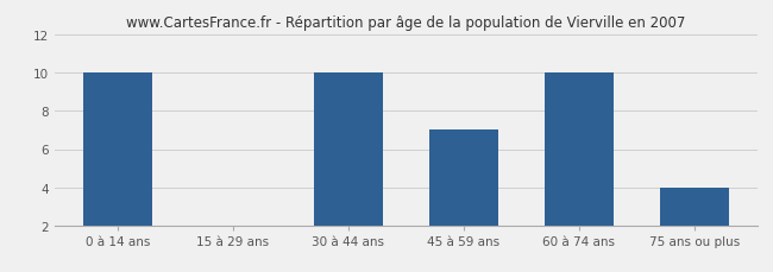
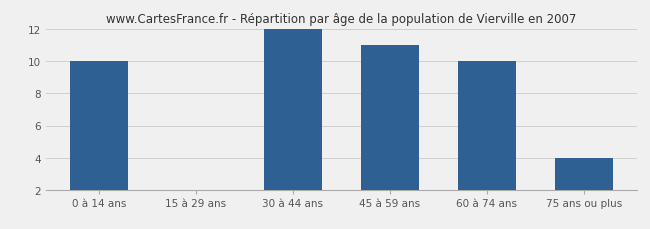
30 à 44 ans: 10 -> 12
45 à 59 ans: 7 -> 11
